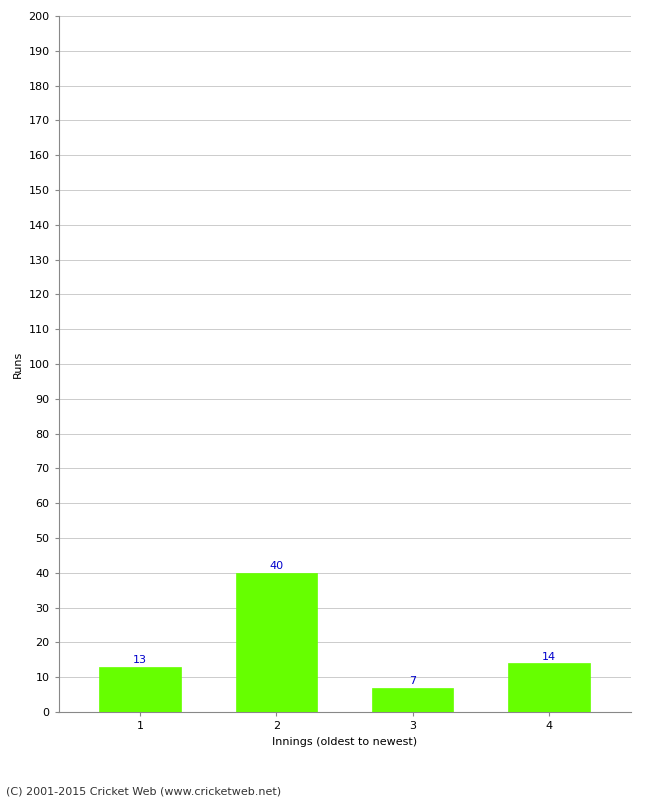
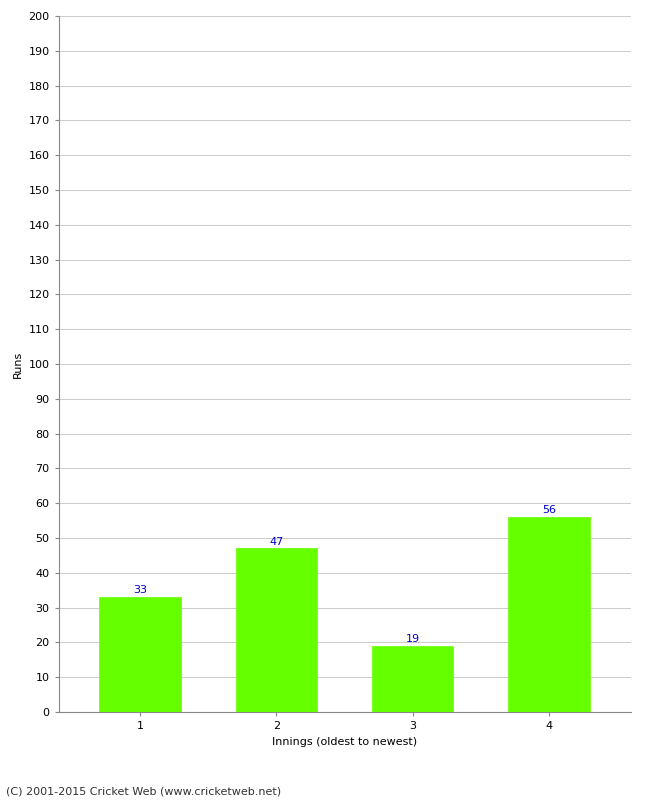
1: 13 -> 33
2: 40 -> 47
3: 7 -> 19
4: 14 -> 56
